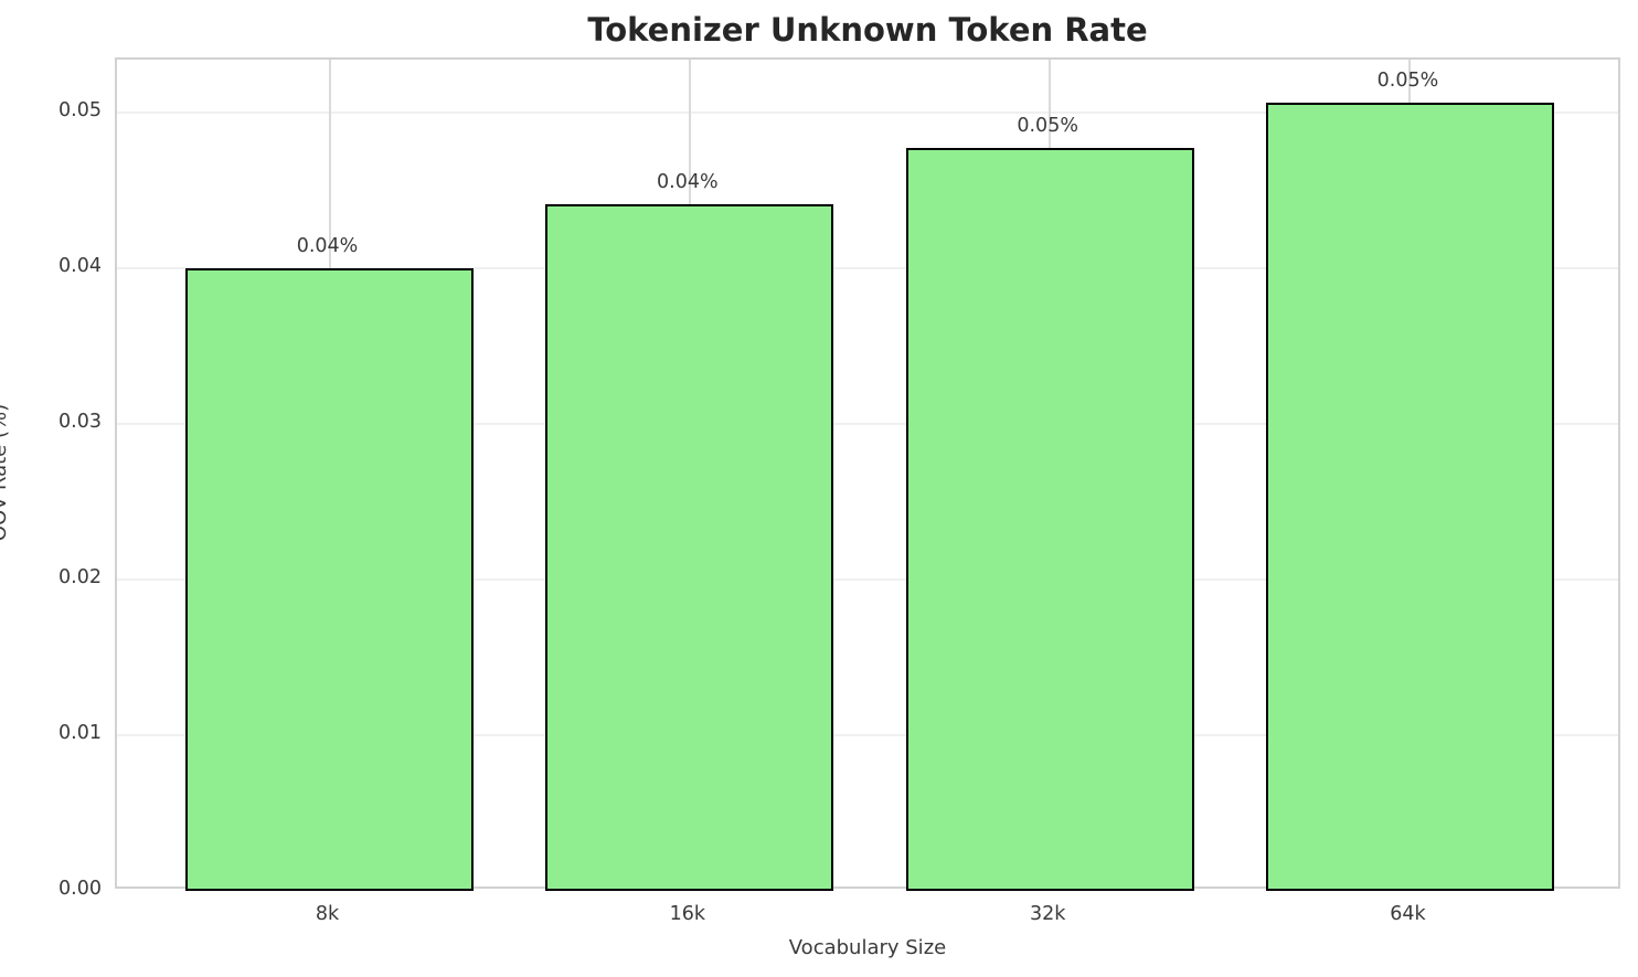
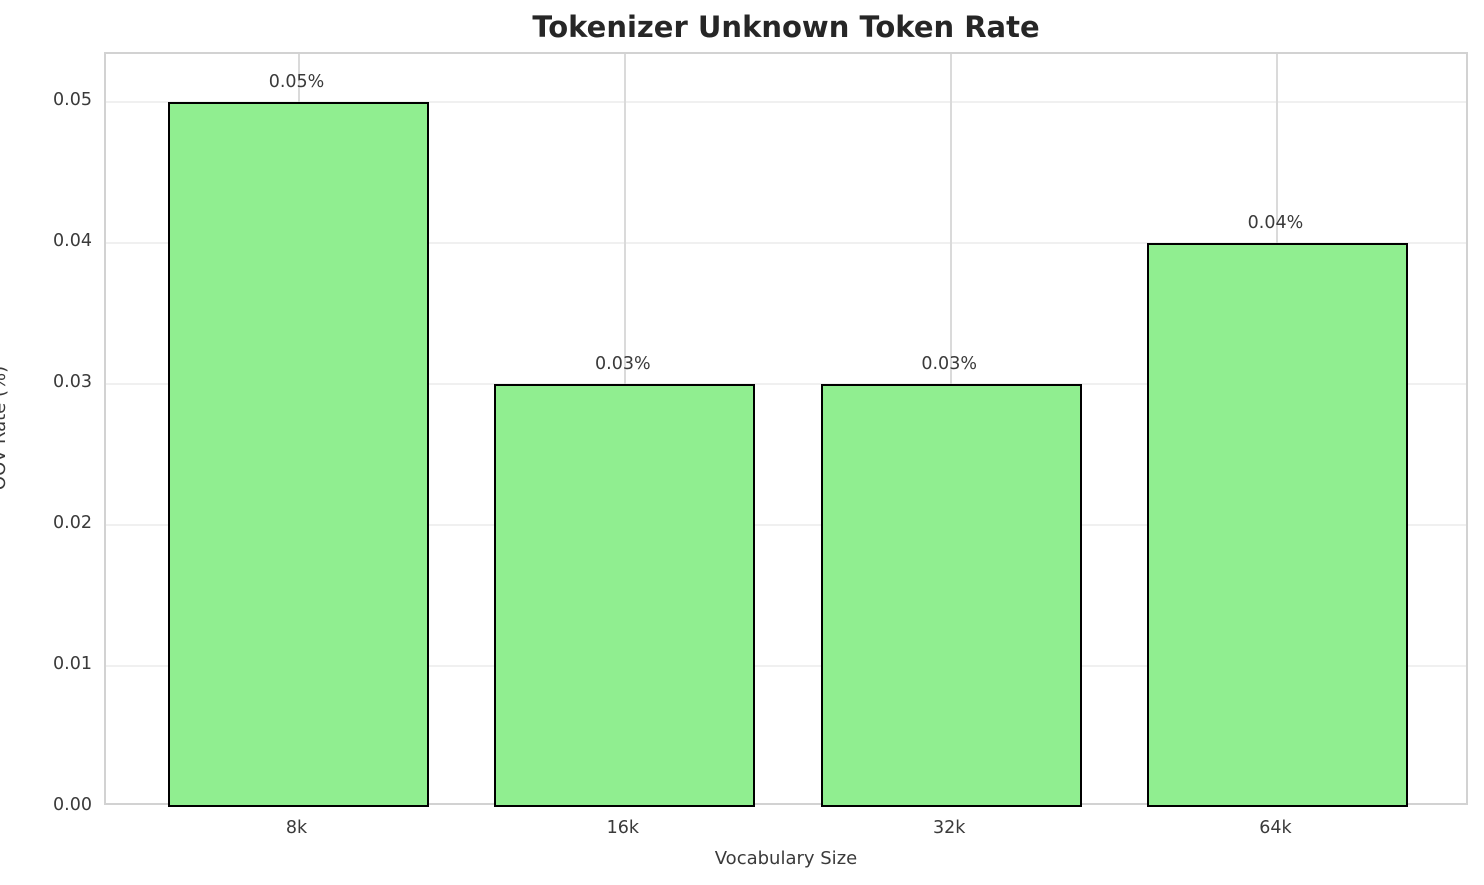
8k: 0.04% -> 0.05%
16k: 0.04% -> 0.03%
32k: 0.05% -> 0.03%
64k: 0.05% -> 0.04%
